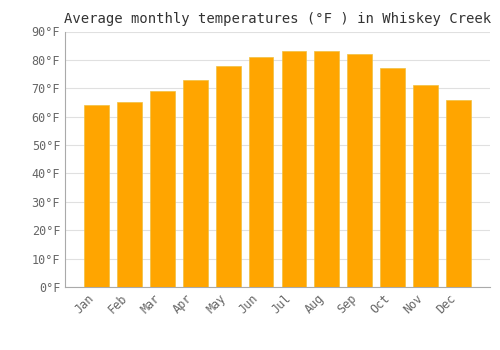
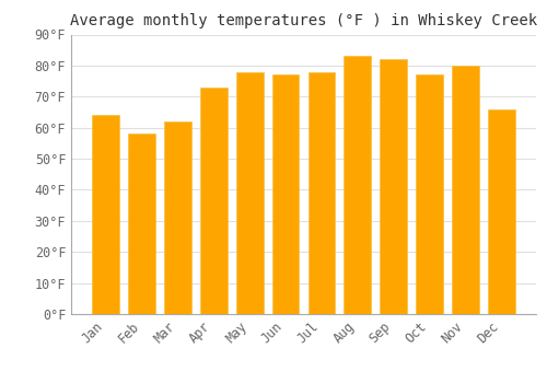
Feb: 65°F -> 58°F
Mar: 69°F -> 62°F
Jun: 81°F -> 77°F
Jul: 83°F -> 78°F
Nov: 71°F -> 80°F
